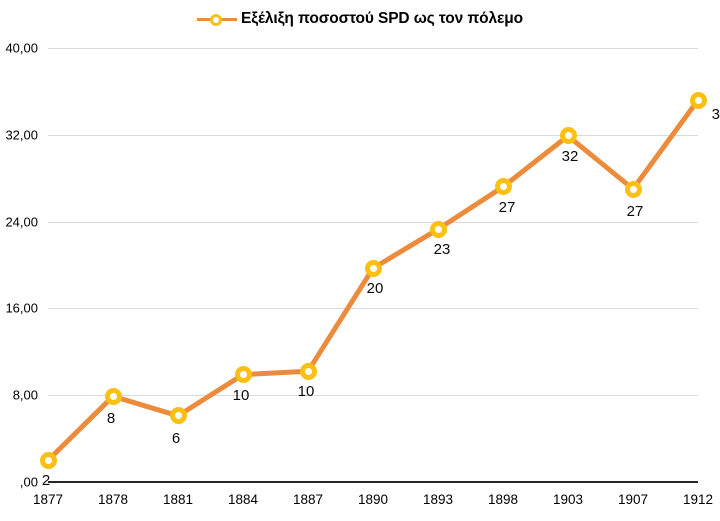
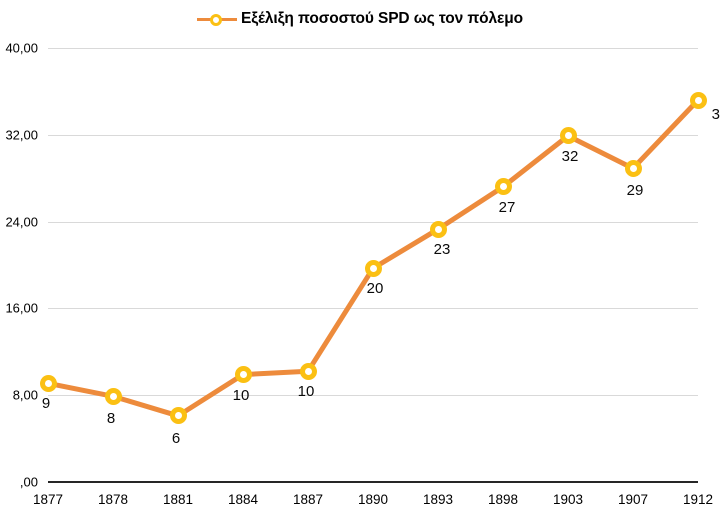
1877: 2 -> 9
1907: 27 -> 29
